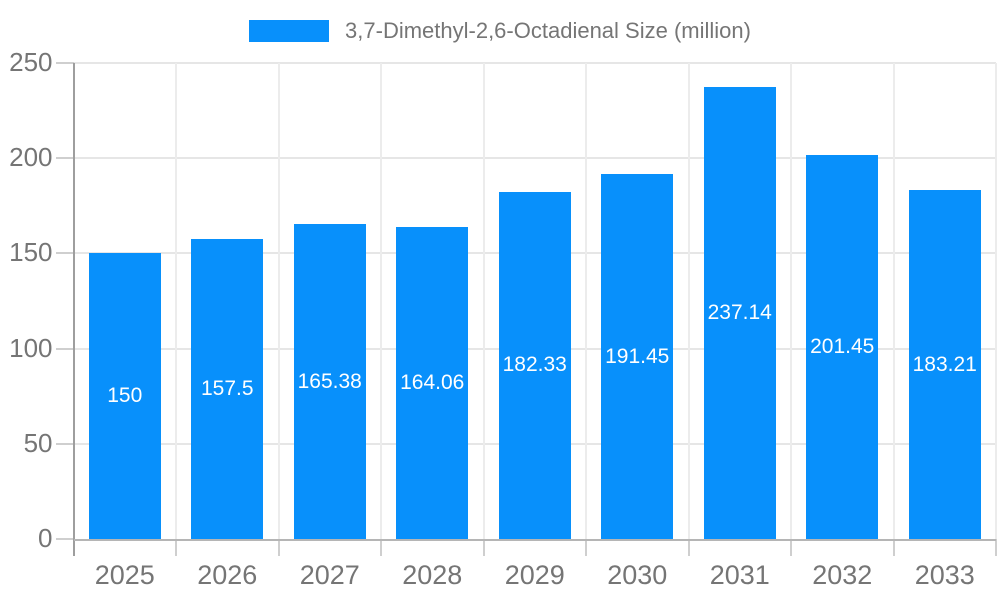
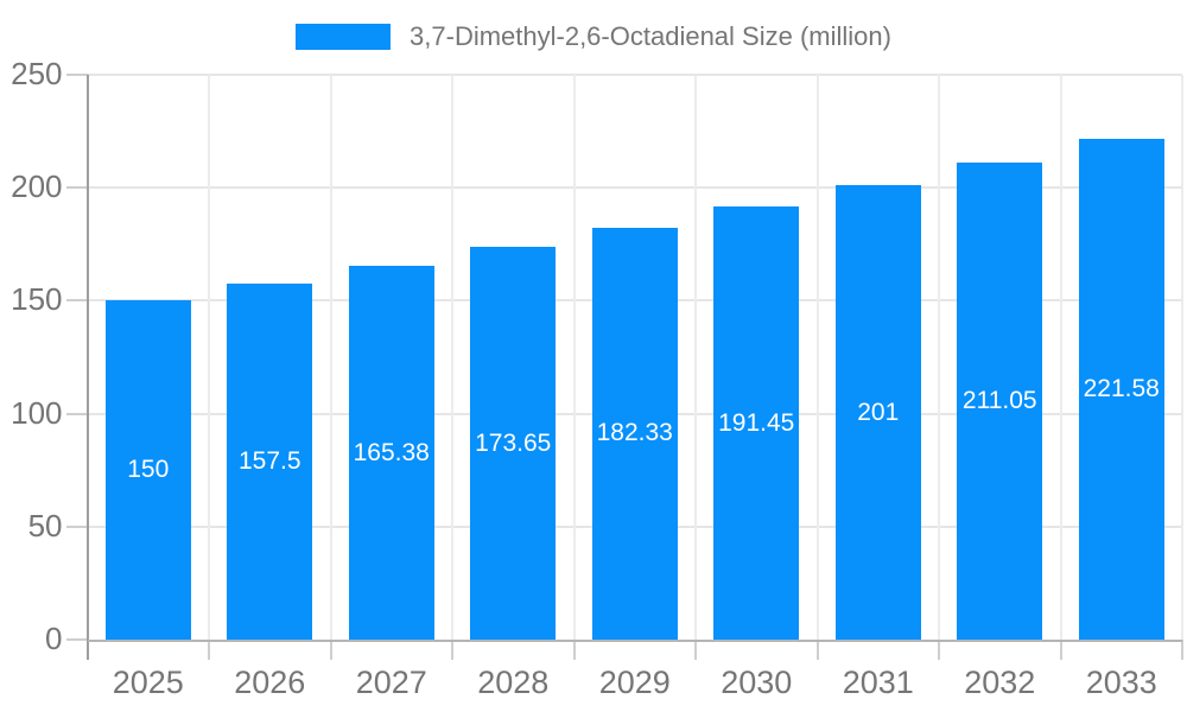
2028: 164.06 -> 173.65
2031: 237.14 -> 201
2032: 201.45 -> 211.05
2033: 183.21 -> 221.58
